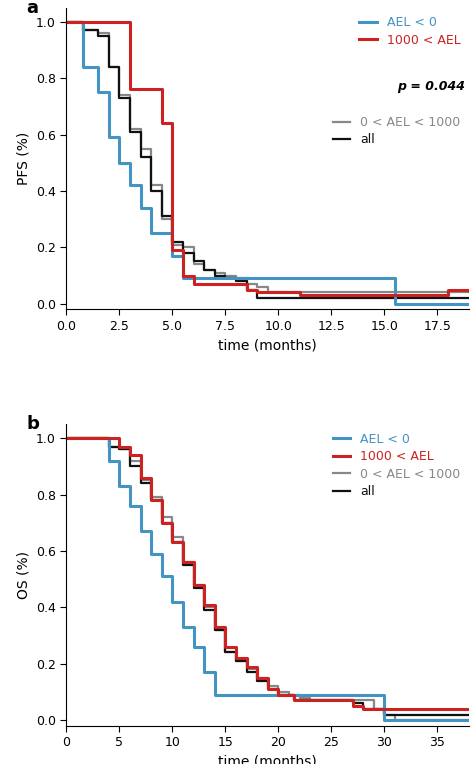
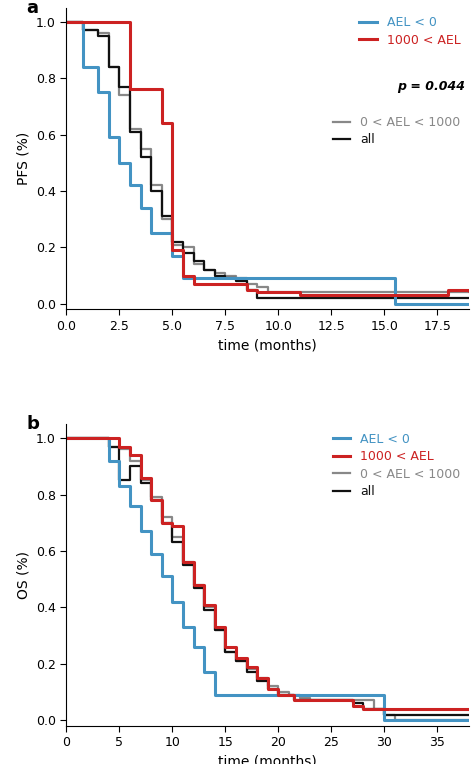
all/2.5: 0.73 -> 0.77
all/5: 0.96 -> 0.85
1000 < AEL/10: 0.63 -> 0.69
